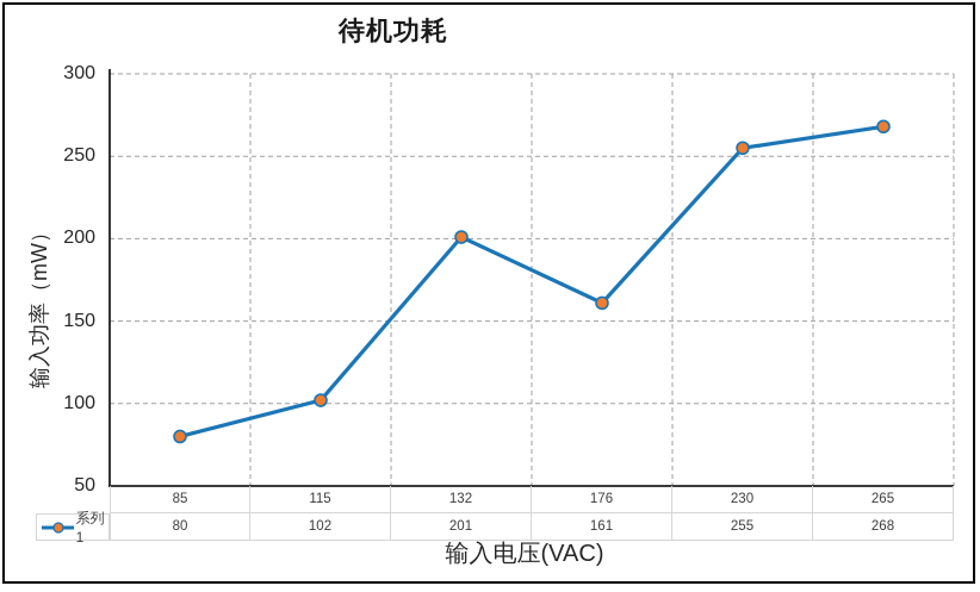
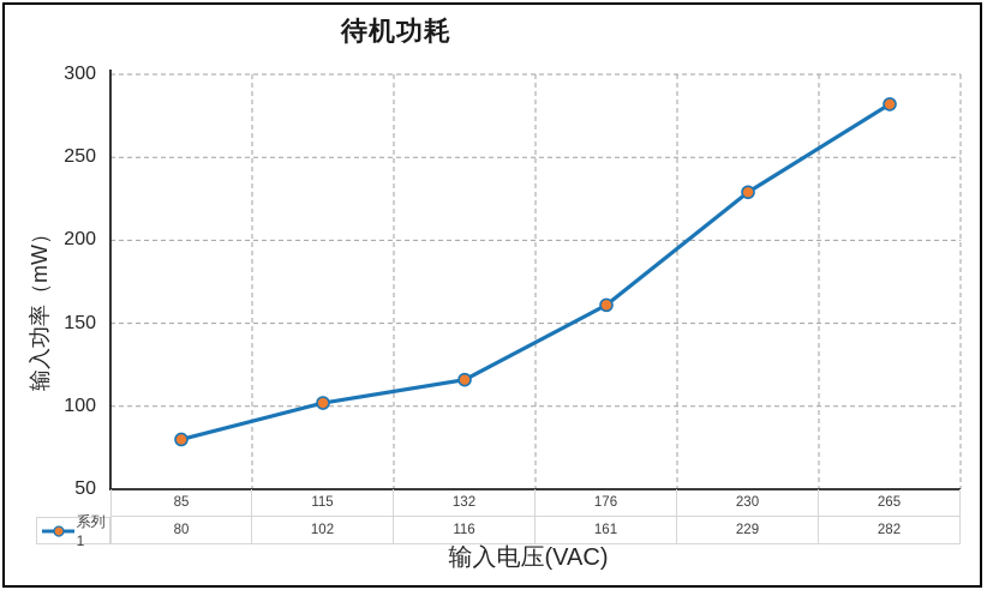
132: 201 -> 116
230: 255 -> 229
265: 268 -> 282
